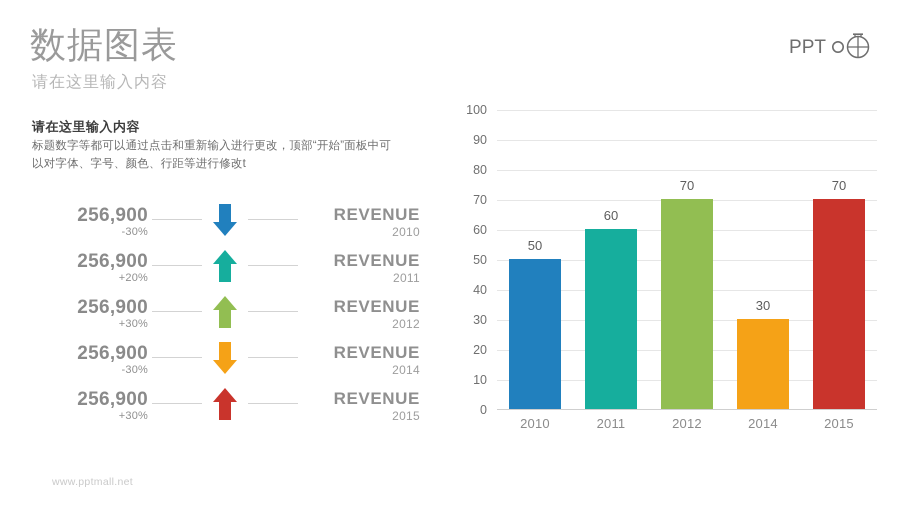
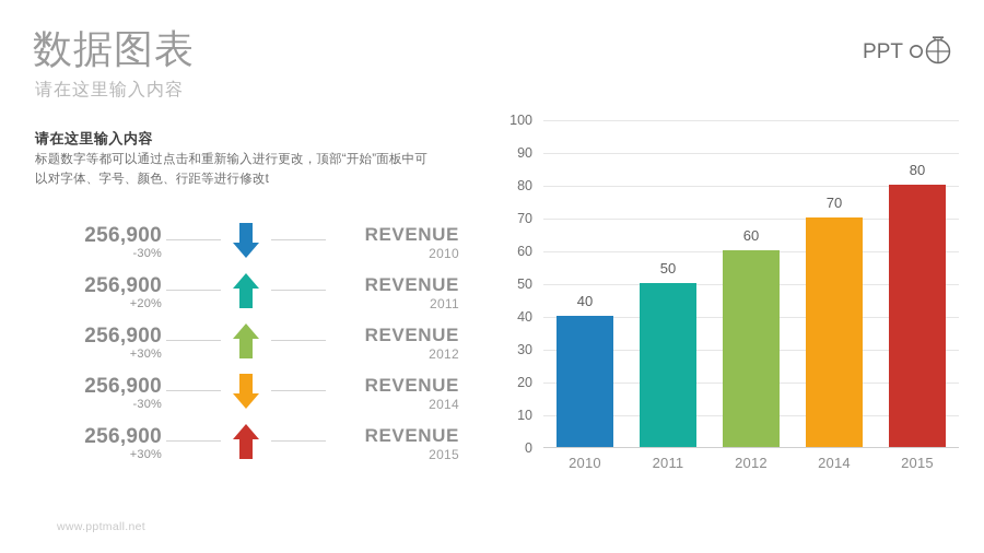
2010: 50 -> 40
2011: 60 -> 50
2012: 70 -> 60
2014: 30 -> 70
2015: 70 -> 80
